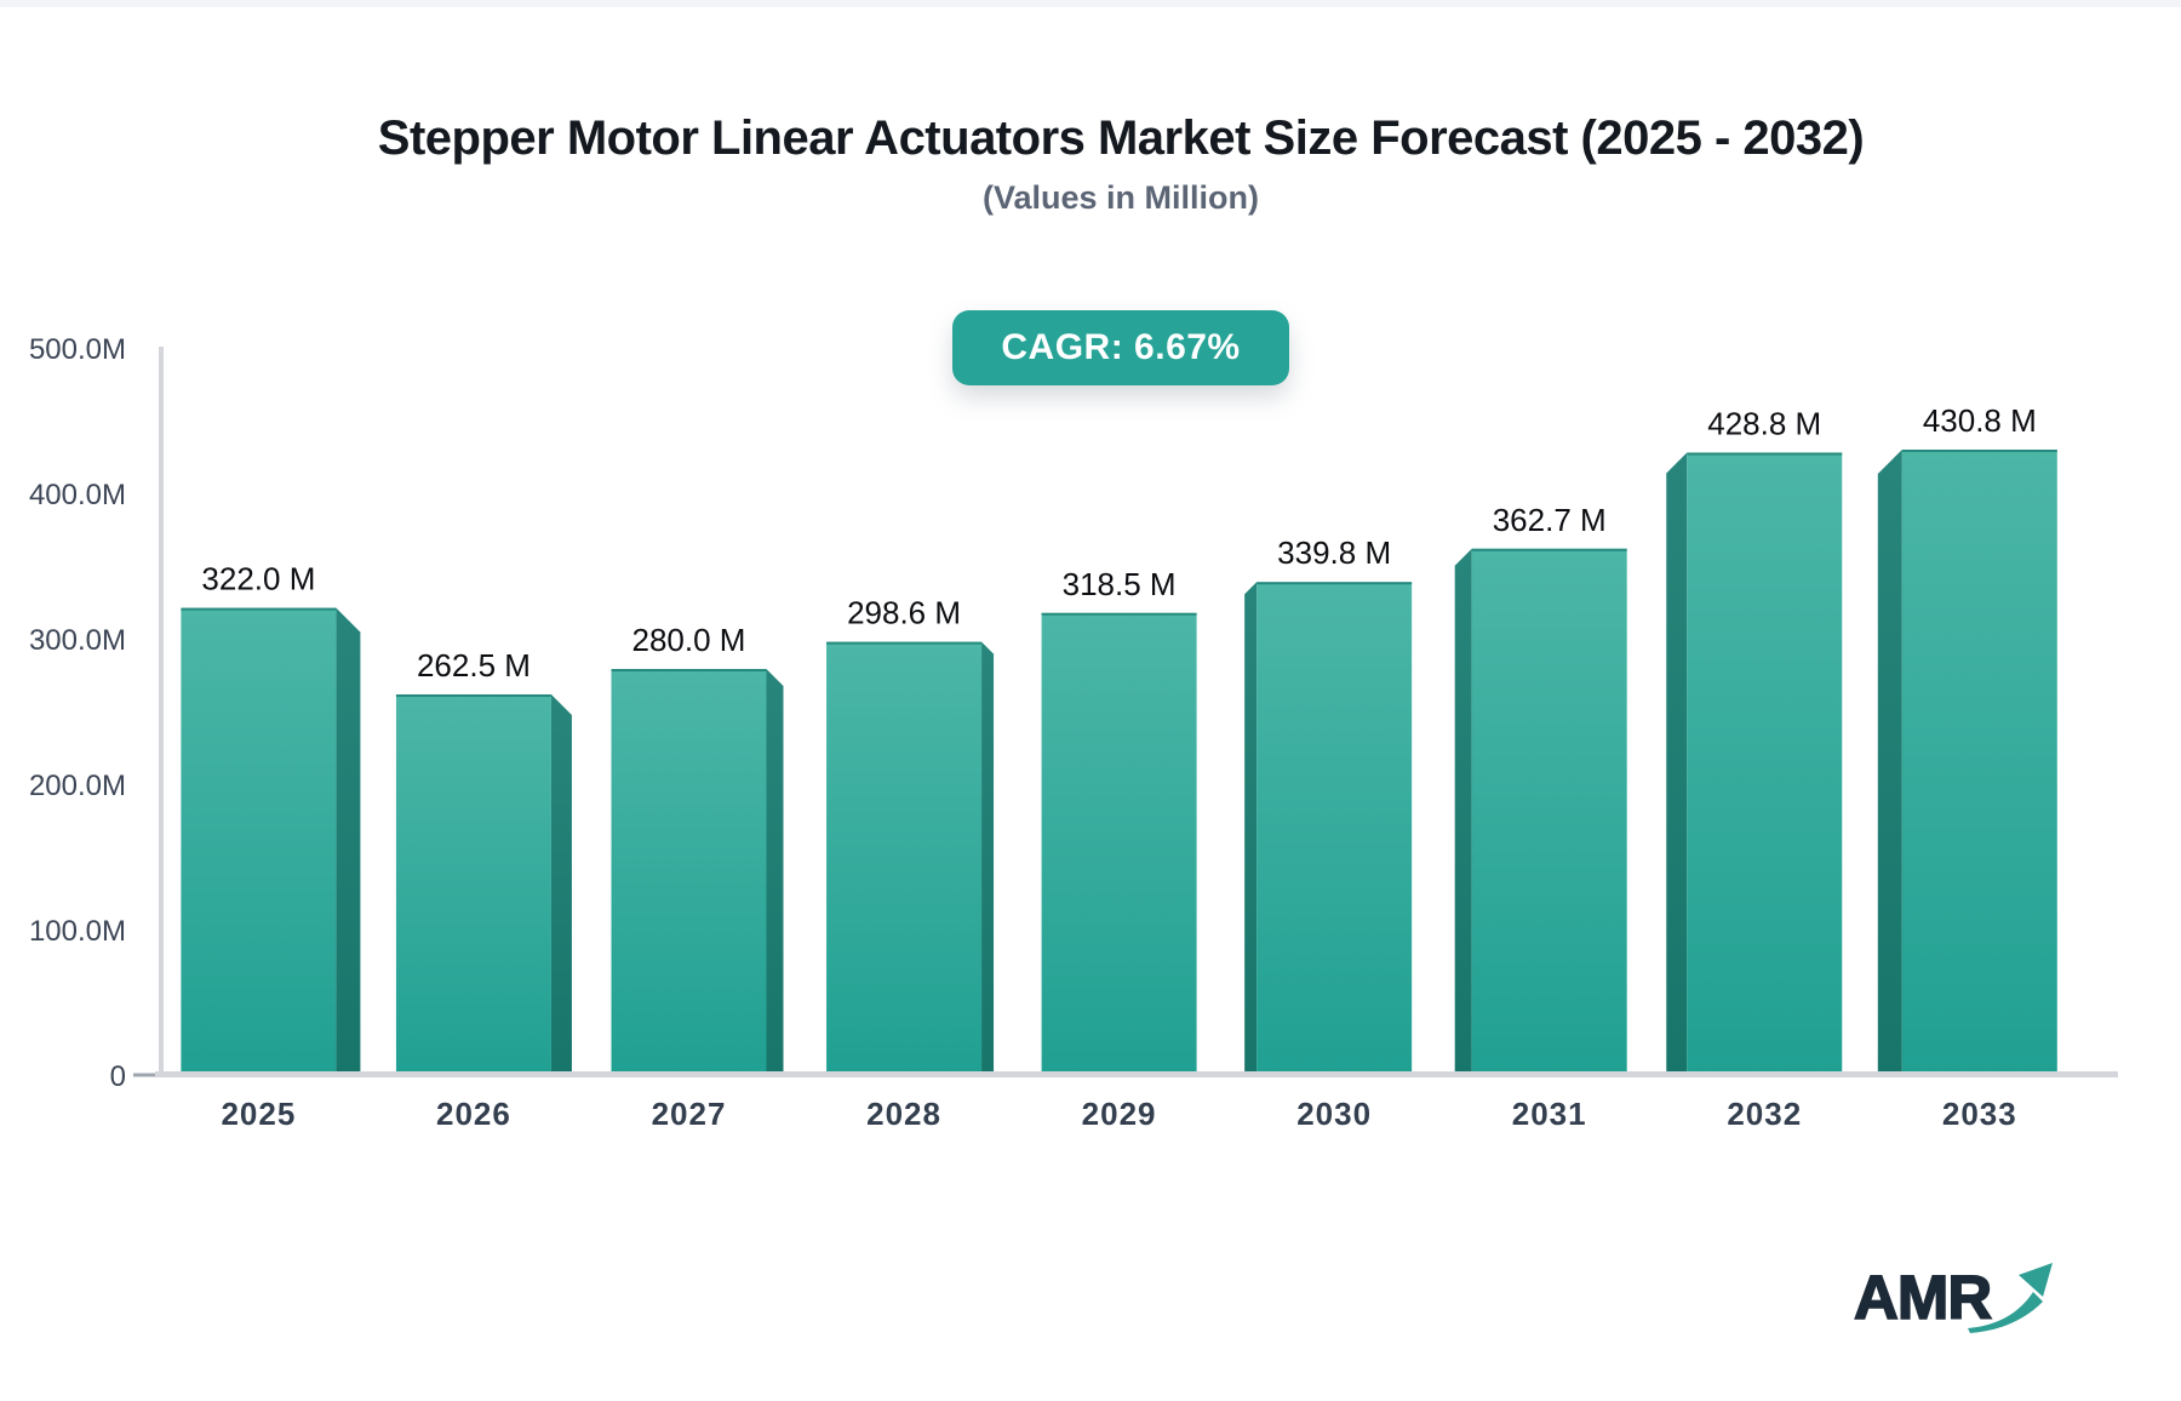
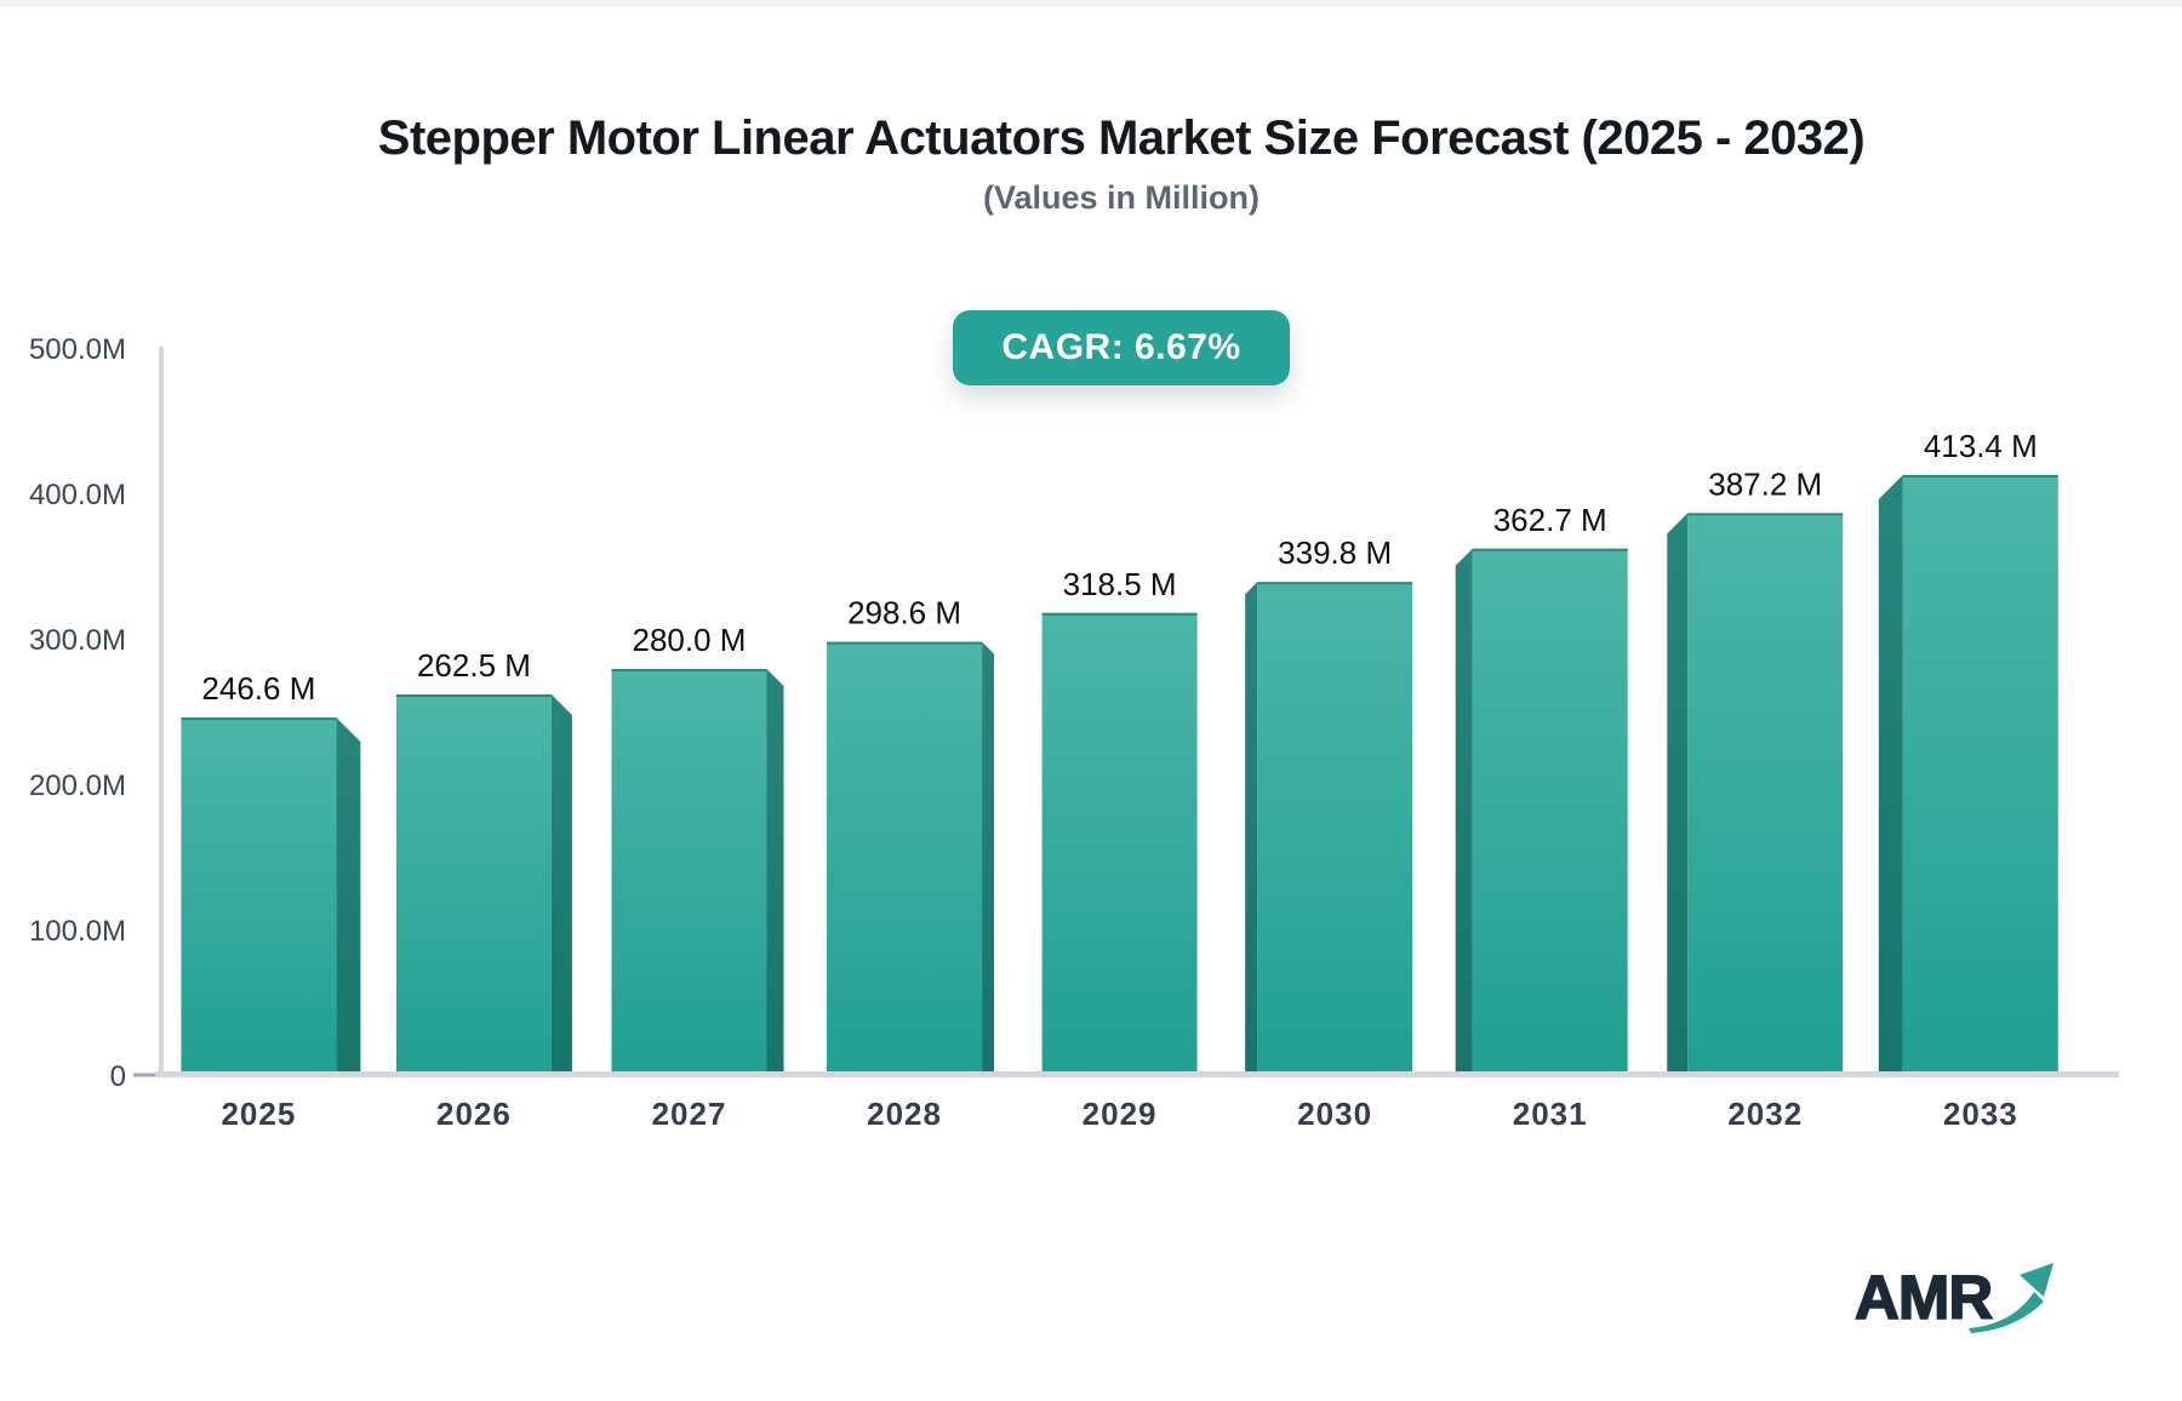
2025: 322.0 -> 246.6
2032: 428.8 -> 387.2
2033: 430.8 -> 413.4
